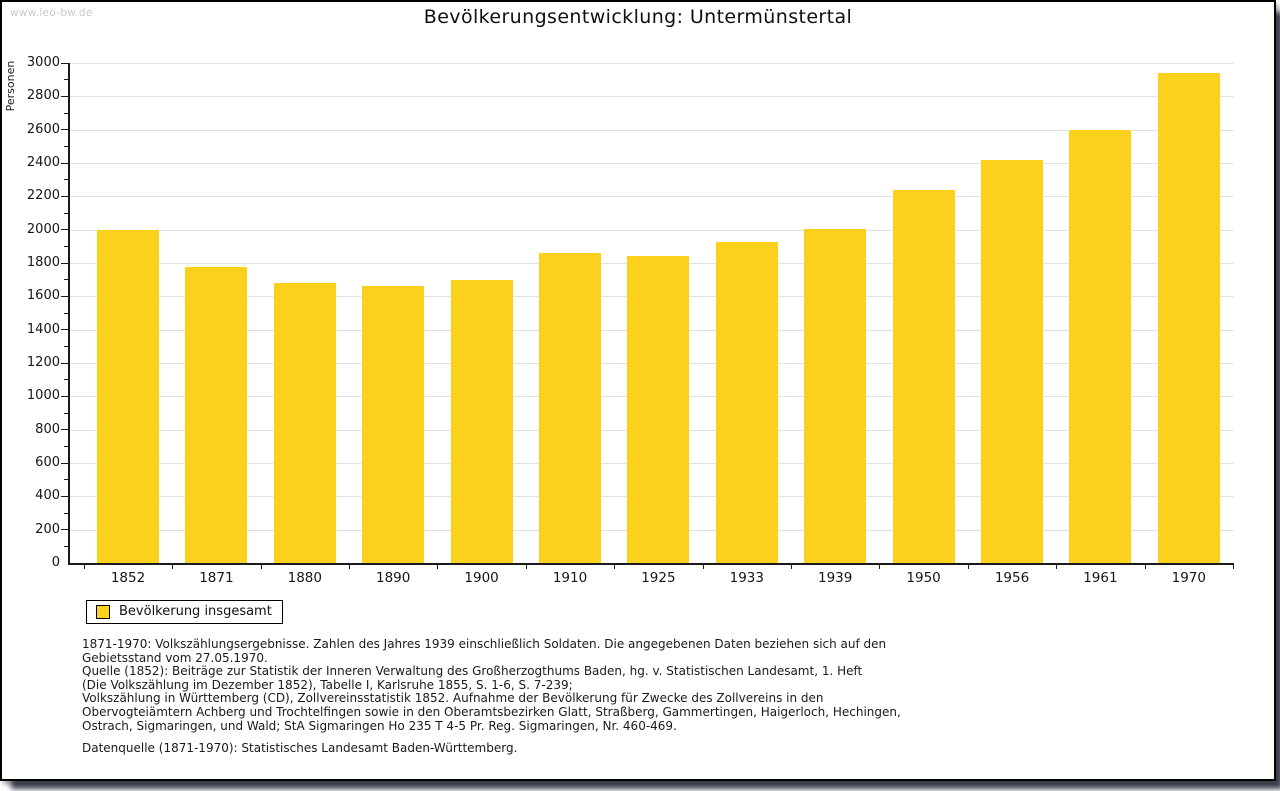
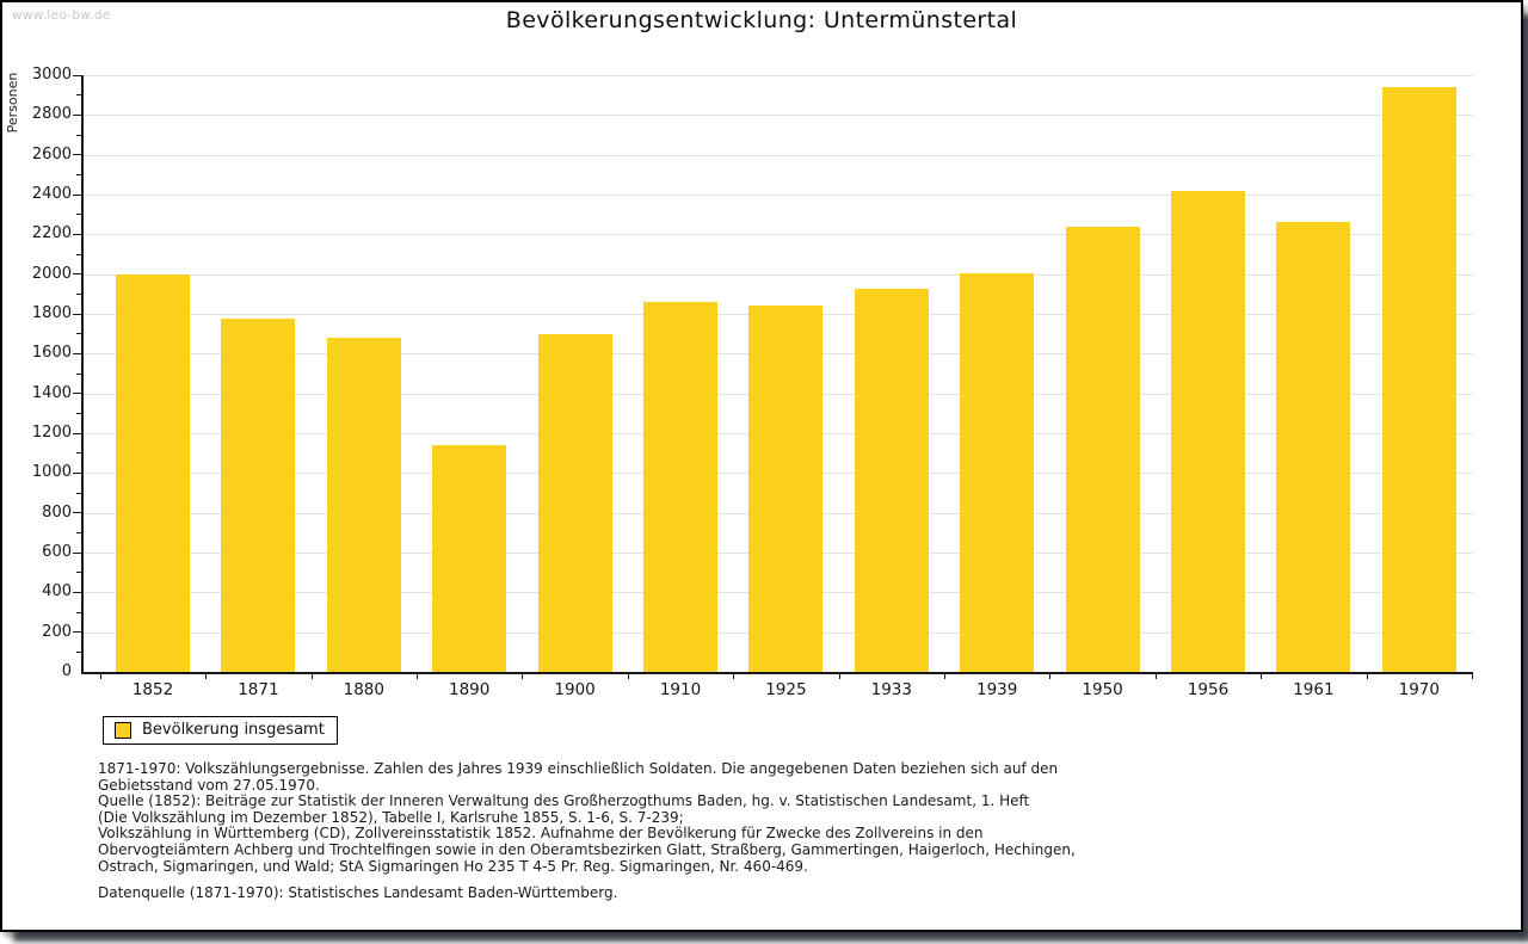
1890: 1660 -> 1140
1961: 2600 -> 2260
